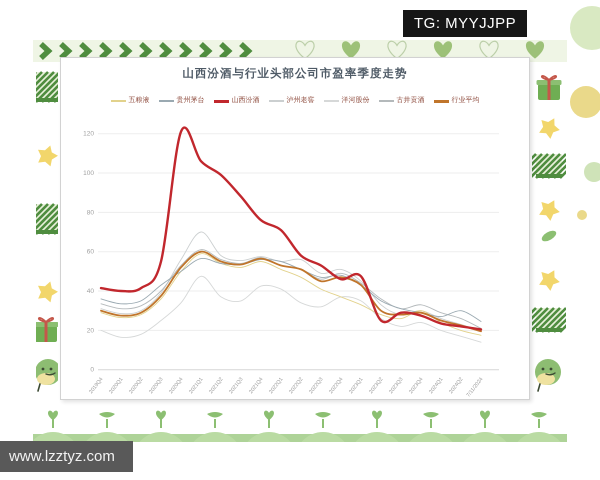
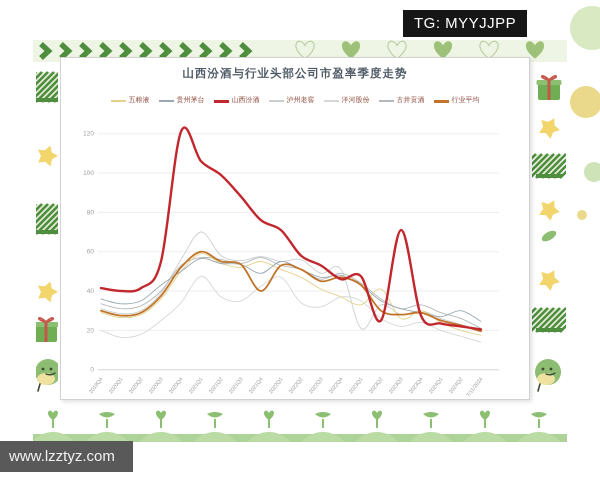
古井贡酒/2021Q1: 61 -> 57
贵州茅台/2021Q4: 56 -> 49
行业平均/2021Q4: 56 -> 40
洋河股份/2022Q1: 41 -> 47
泸州老窖/2023Q1: 45 -> 21
五粮液/2023Q2: 28 -> 41
山西汾酒/2023Q3: 29 -> 71
